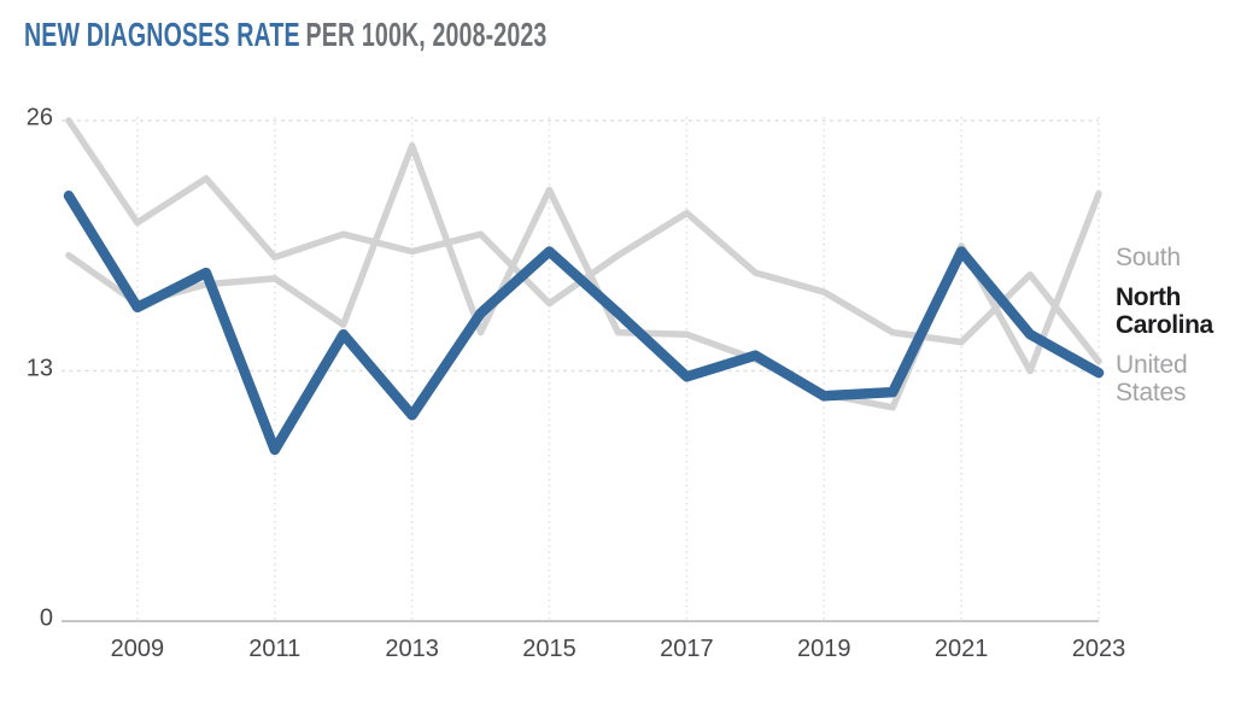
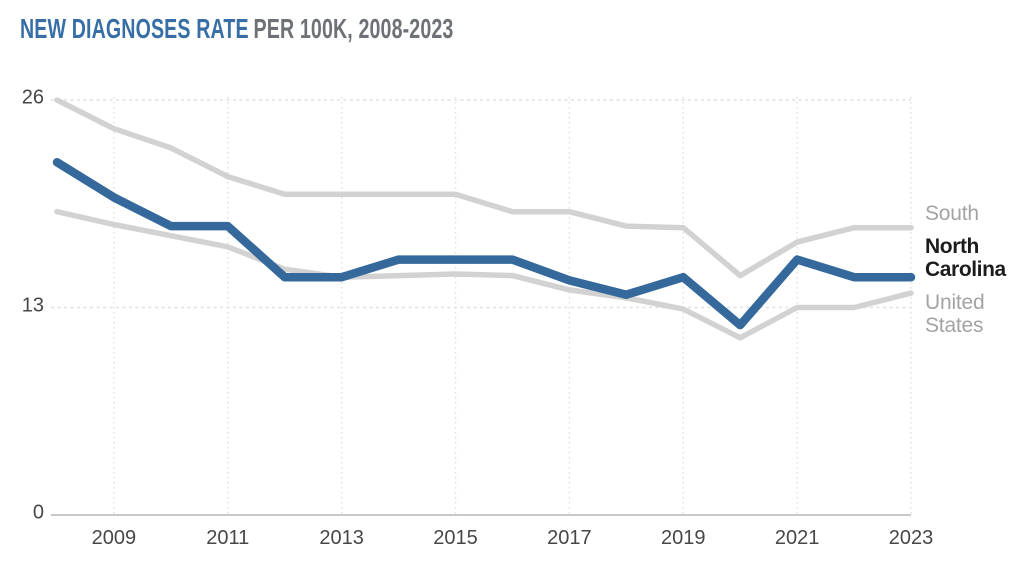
South/2009: 20.7 -> 24.2
North Carolina/2009: 16.3 -> 19.9
United States/2009: 16.5 -> 18.2
South/2011: 18.9 -> 21.2
North Carolina/2011: 8.9 -> 18.1
United States/2011: 17.8 -> 16.8
South/2013: 19.2 -> 20.1
North Carolina/2013: 10.7 -> 14.9
United States/2013: 24.7 -> 14.9
South/2015: 16.5 -> 20.1
North Carolina/2015: 19.2 -> 16.0
United States/2015: 22.4 -> 15.1
South/2017: 21.2 -> 19.0
North Carolina/2017: 12.7 -> 14.7
United States/2017: 14.9 -> 14.1
South/2019: 17.1 -> 18.0
North Carolina/2019: 11.7 -> 14.9
United States/2019: 11.8 -> 12.9
South/2021: 14.5 -> 17.1
North Carolina/2021: 19.2 -> 16.0
United States/2021: 19.5 -> 13.0
South/2023: 13.5 -> 18.0
North Carolina/2023: 12.9 -> 14.9
United States/2023: 22.2 -> 13.9
